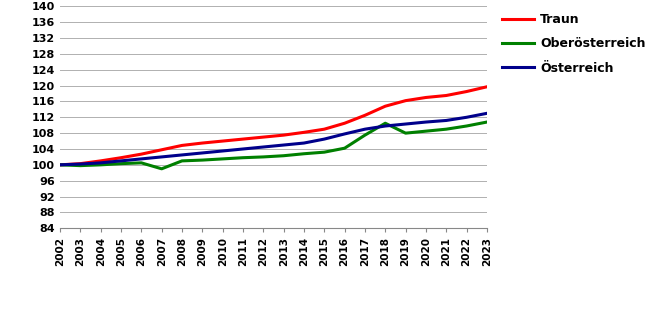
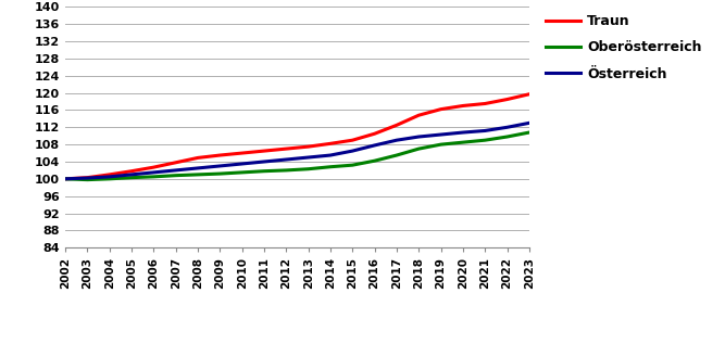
Oberösterreich/2007: 99.0 -> 100.8
Oberösterreich/2017: 107.5 -> 105.5
Oberösterreich/2018: 110.5 -> 107.0
